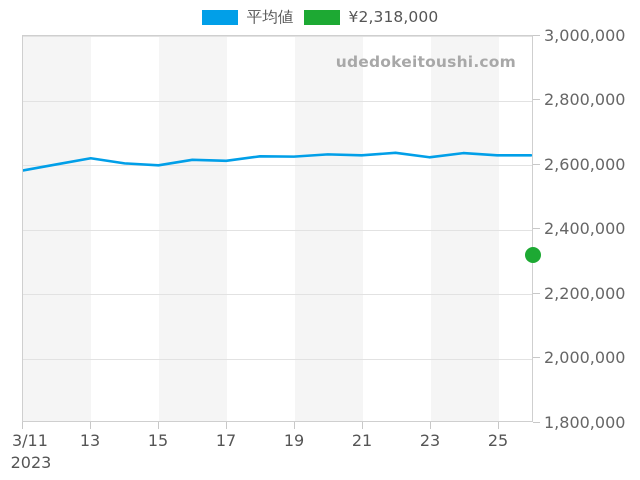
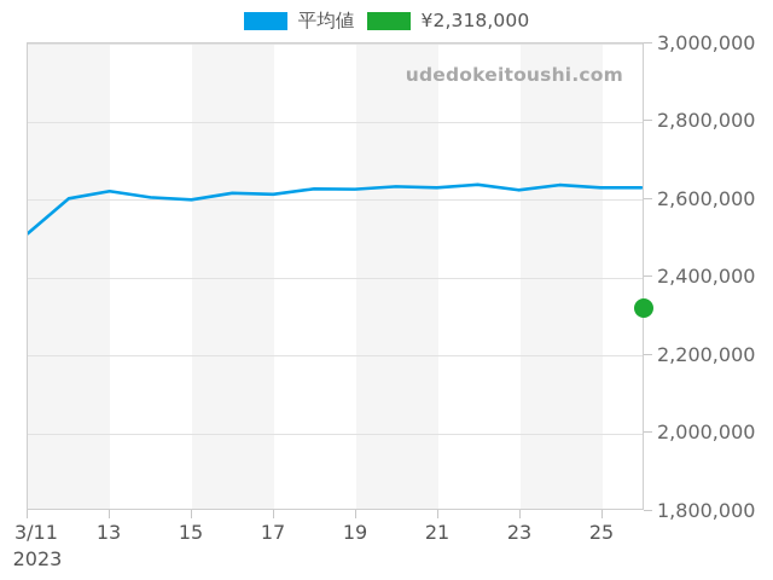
3/11: 2580000 -> 2510000
